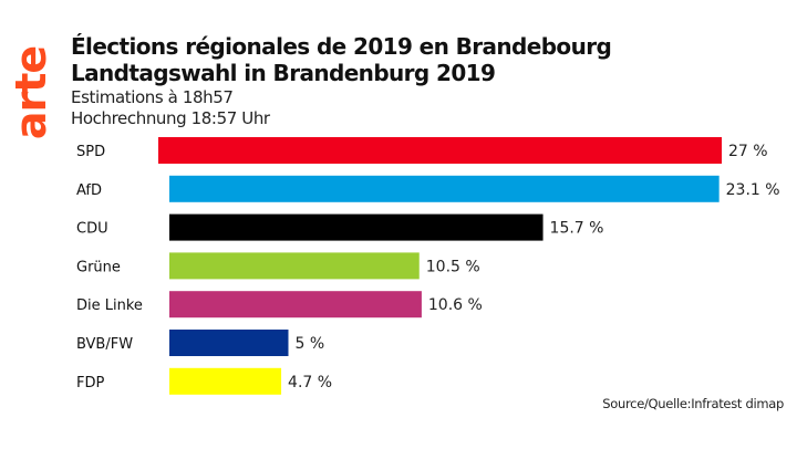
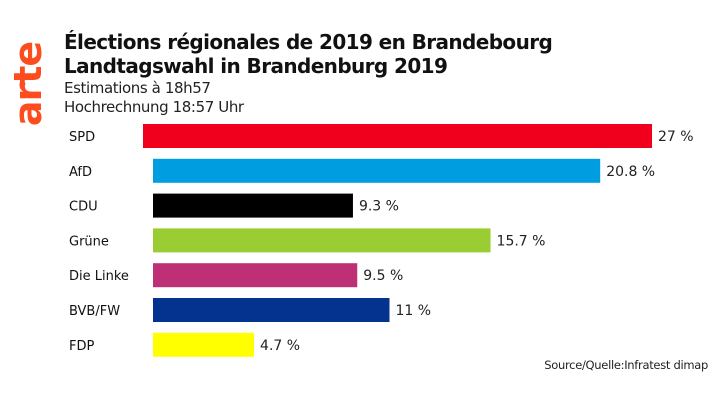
AfD: 23.1 -> 20.8
CDU: 15.7 -> 9.3
Grüne: 10.5 -> 15.7
Die Linke: 10.6 -> 9.5
BVB/FW: 5 -> 11
